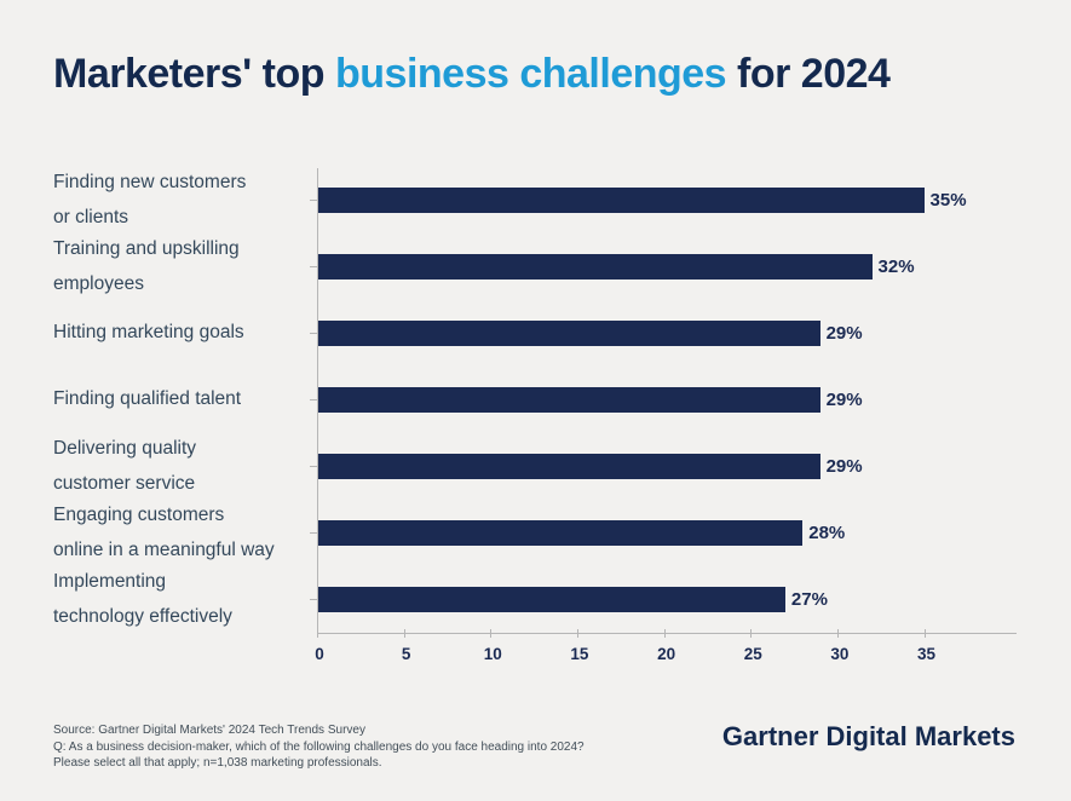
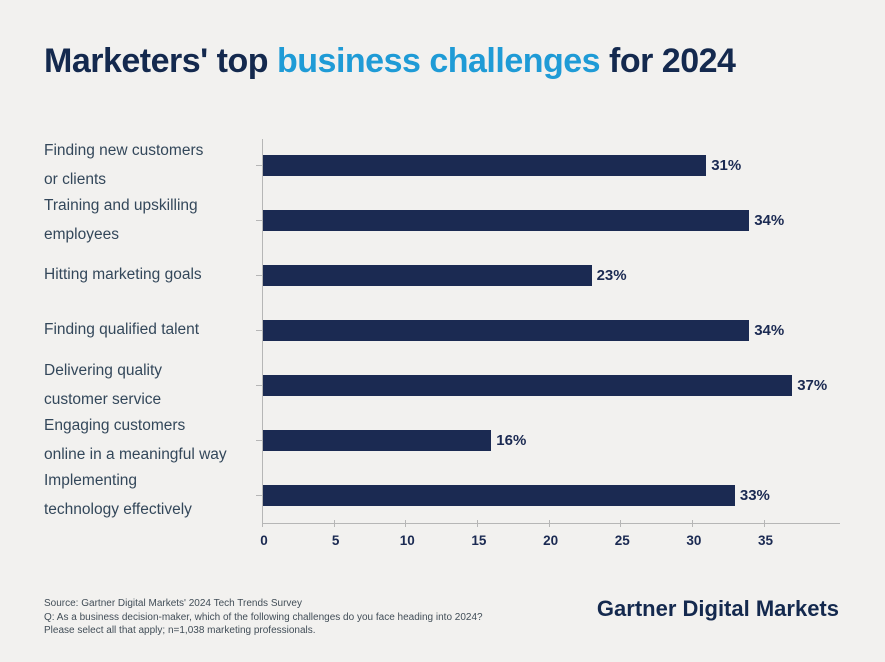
Finding new customers or clients: 35% -> 31%
Training and upskilling employees: 32% -> 34%
Hitting marketing goals: 29% -> 23%
Finding qualified talent: 29% -> 34%
Delivering quality customer service: 29% -> 37%
Engaging customers online in a meaningful way: 28% -> 16%
Implementing technology effectively: 27% -> 33%
